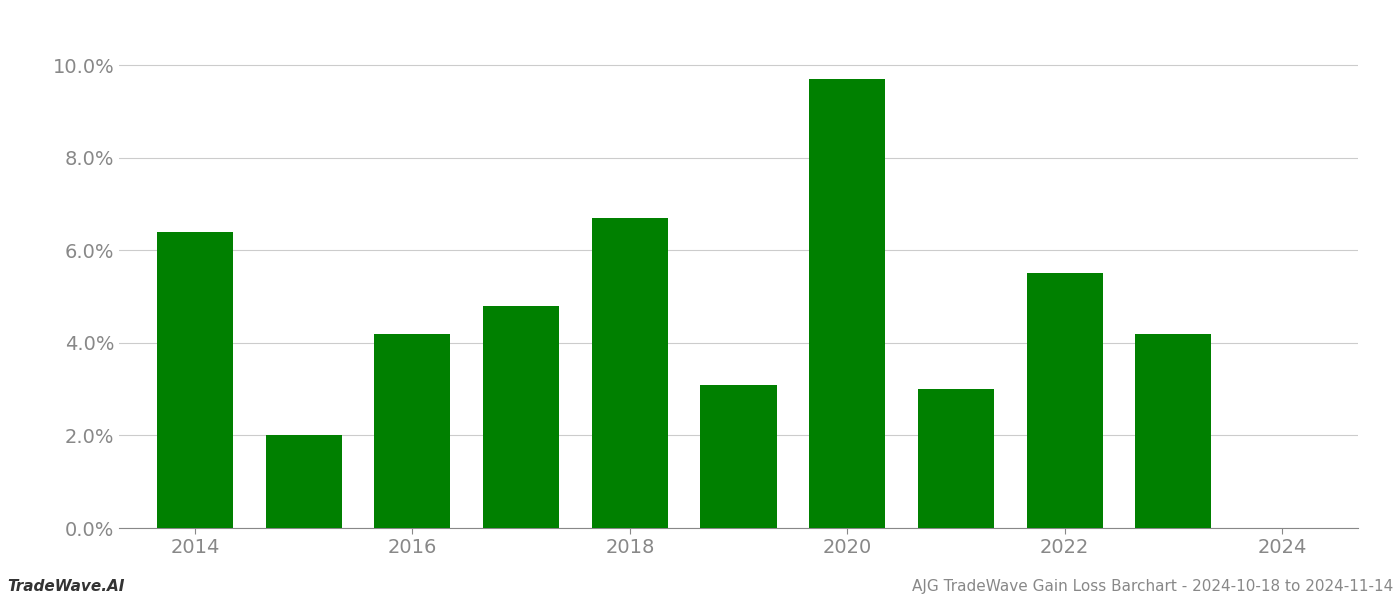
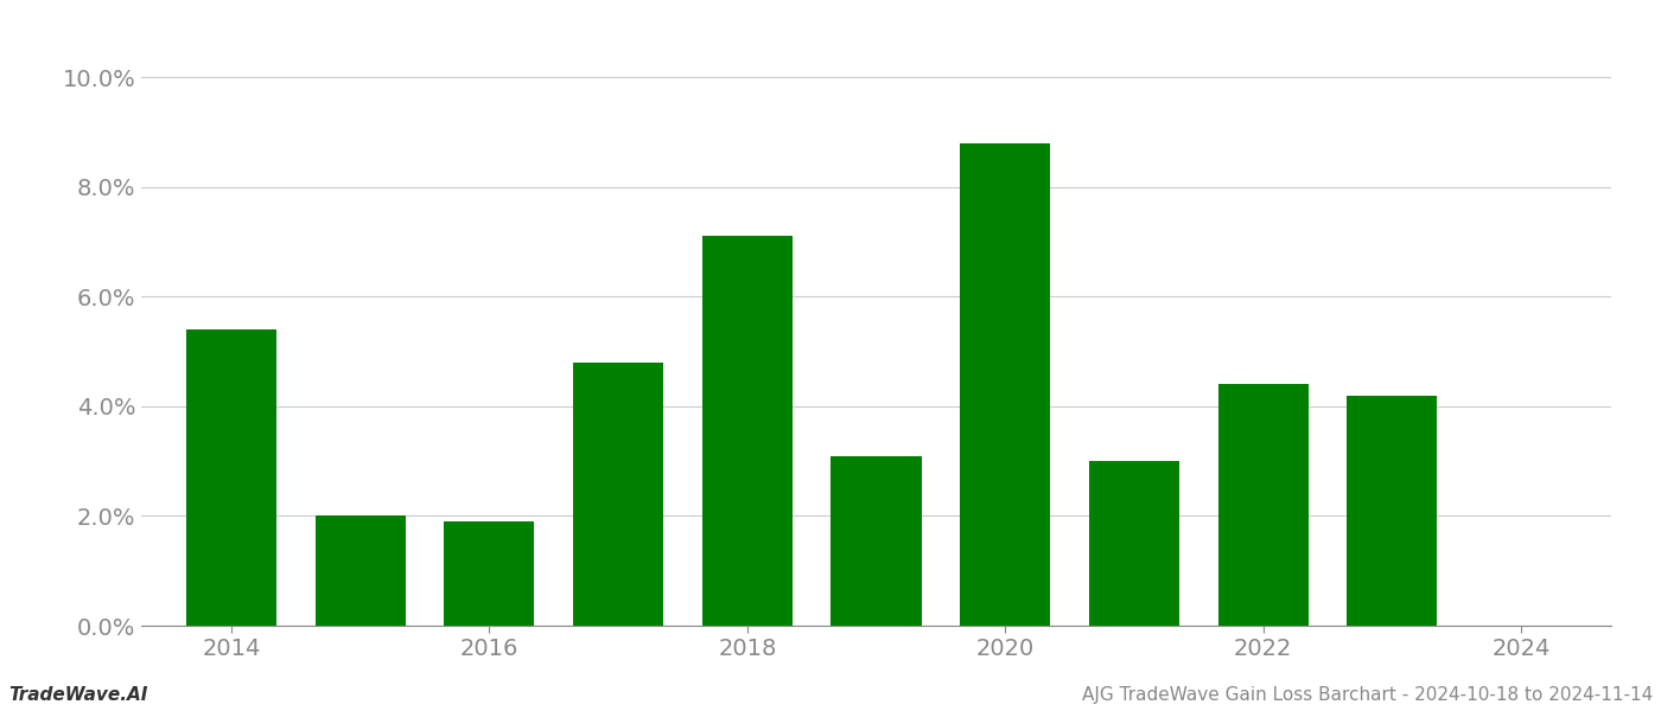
2014: 6.4% -> 5.4%
2016: 4.2% -> 1.9%
2018: 6.7% -> 7.1%
2020: 9.7% -> 8.8%
2022: 5.5% -> 4.4%
